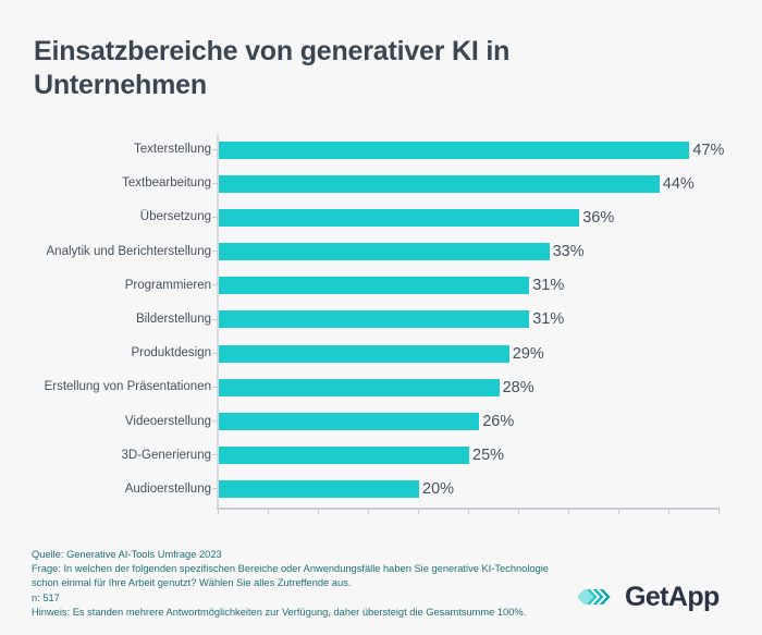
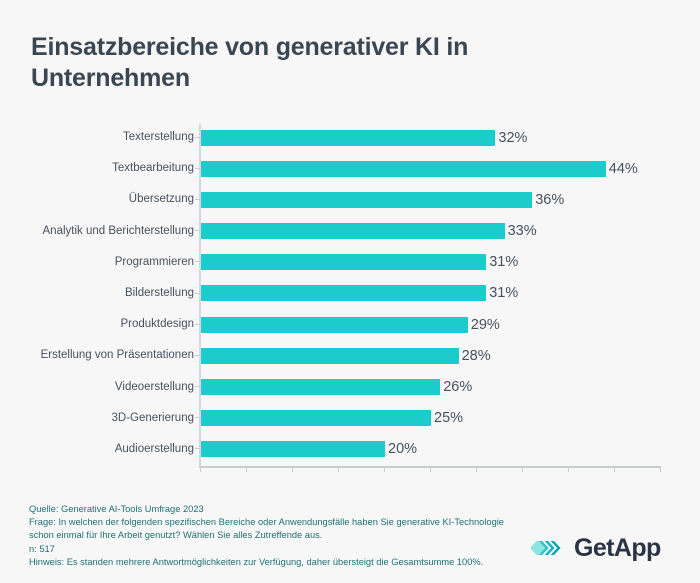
Texterstellung: 47% -> 32%
